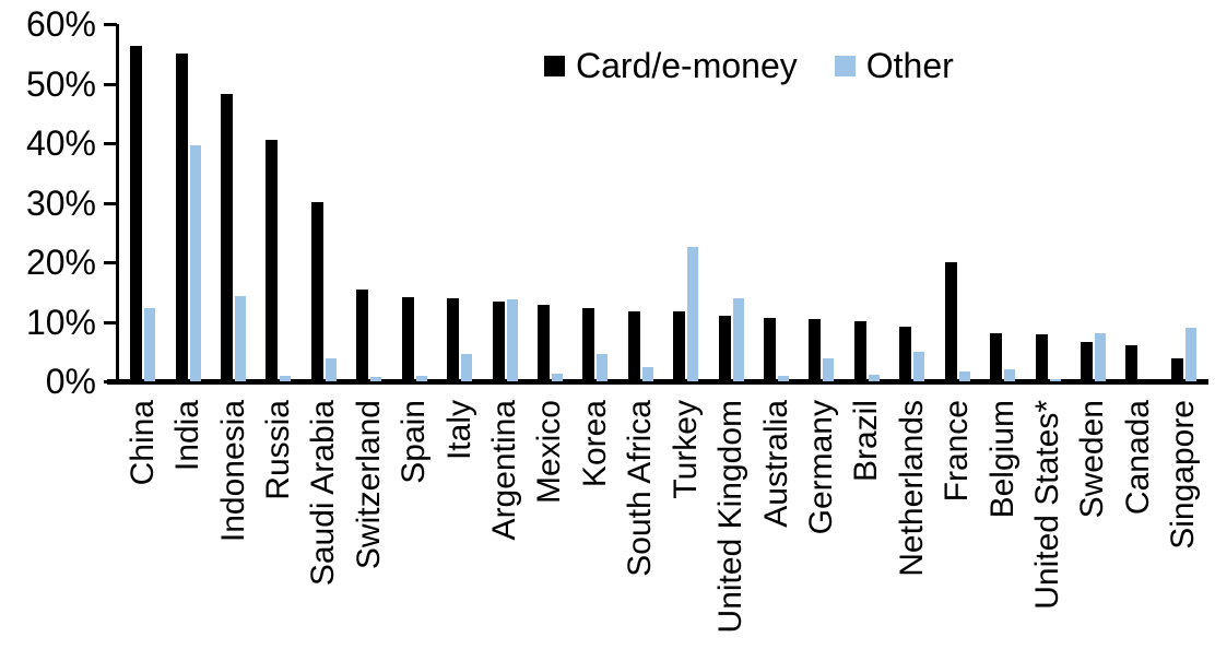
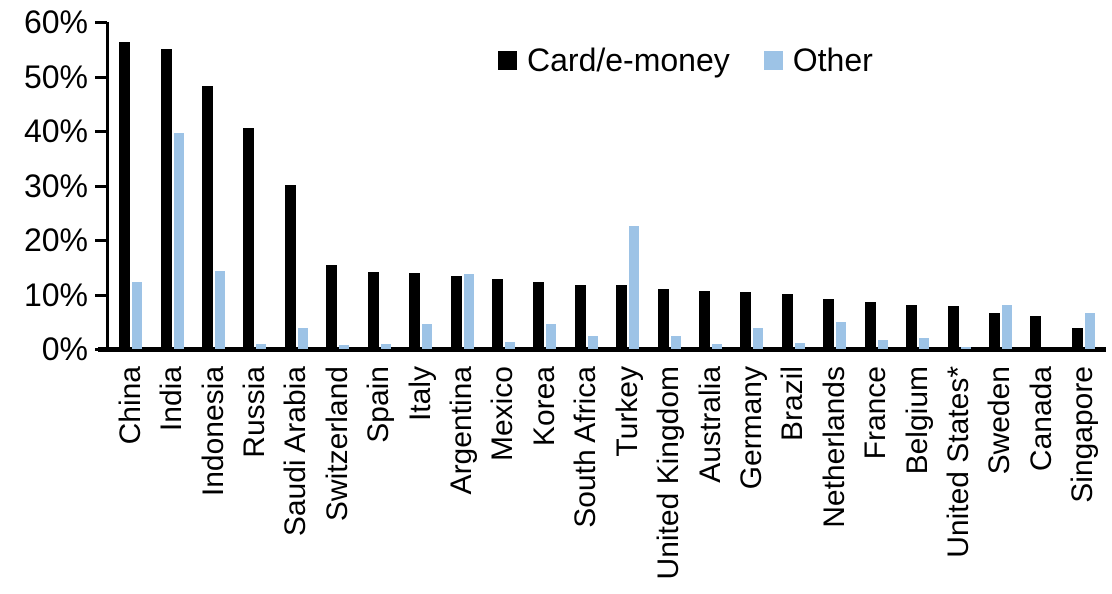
Other/United Kingdom: 14% -> 2%
Card/e-money/France: 20% -> 9%
Other/Singapore: 9% -> 7%
